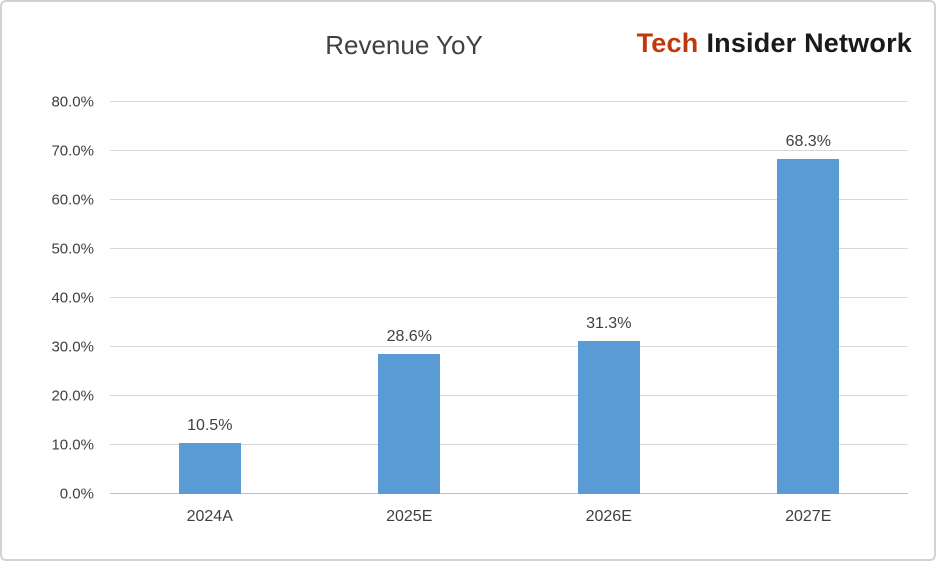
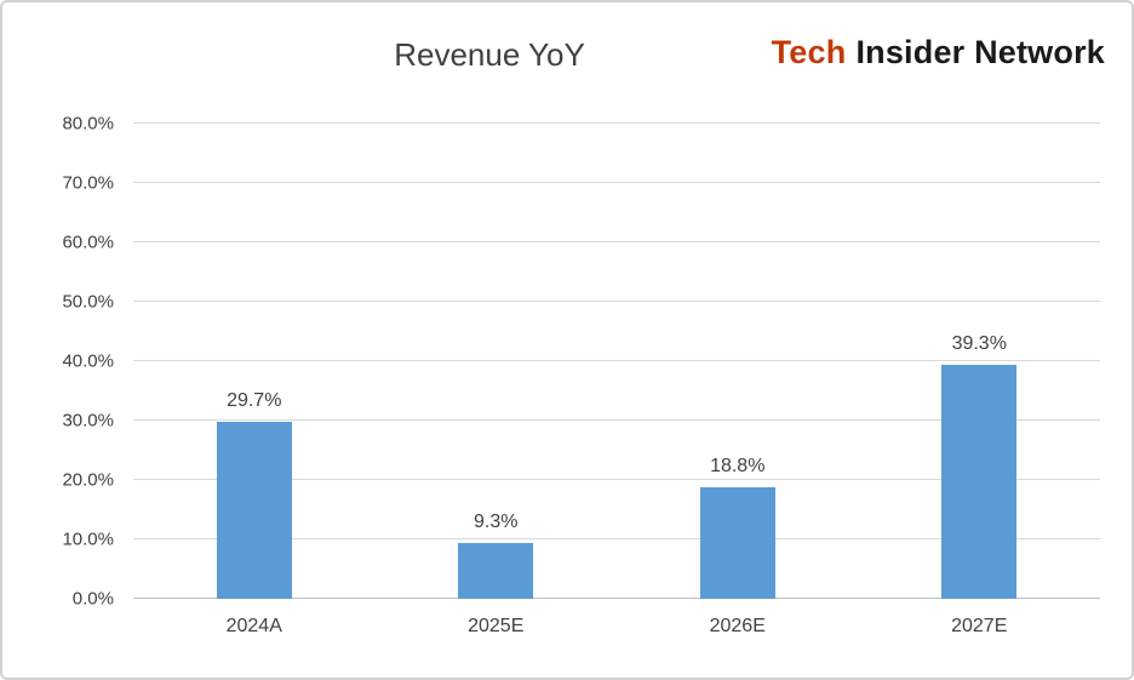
2024A: 10.5% -> 29.7%
2025E: 28.6% -> 9.3%
2026E: 31.3% -> 18.8%
2027E: 68.3% -> 39.3%
